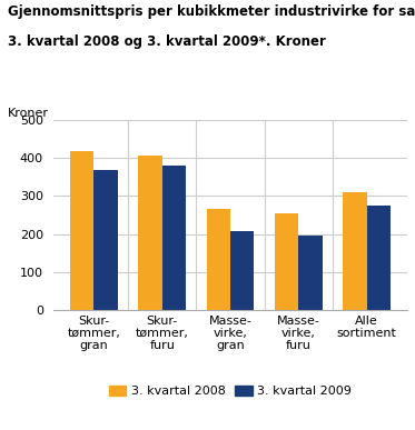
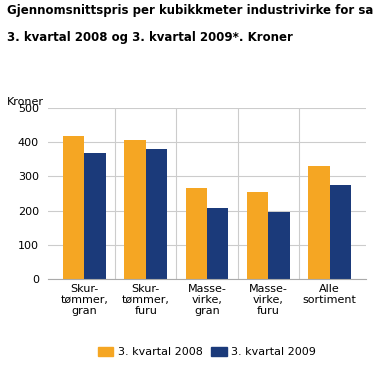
3. kvartal 2008/Alle sortiment: 310 -> 332
